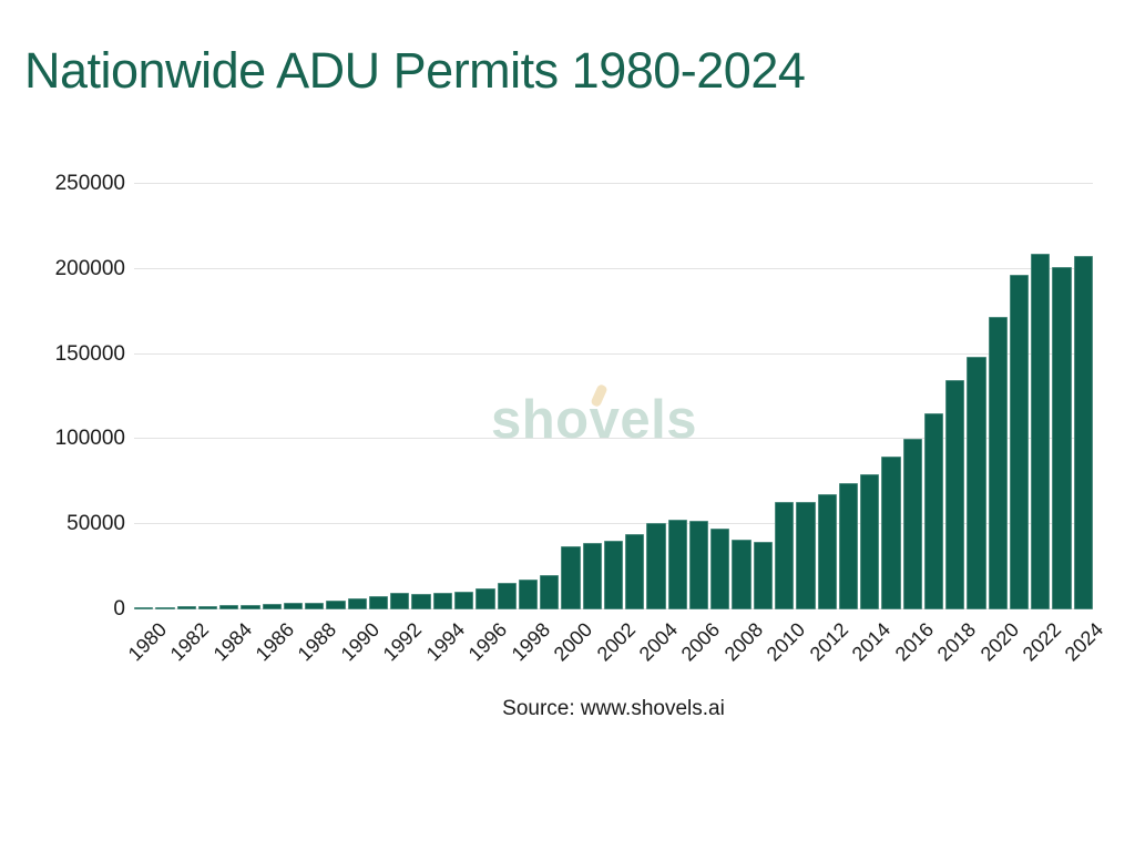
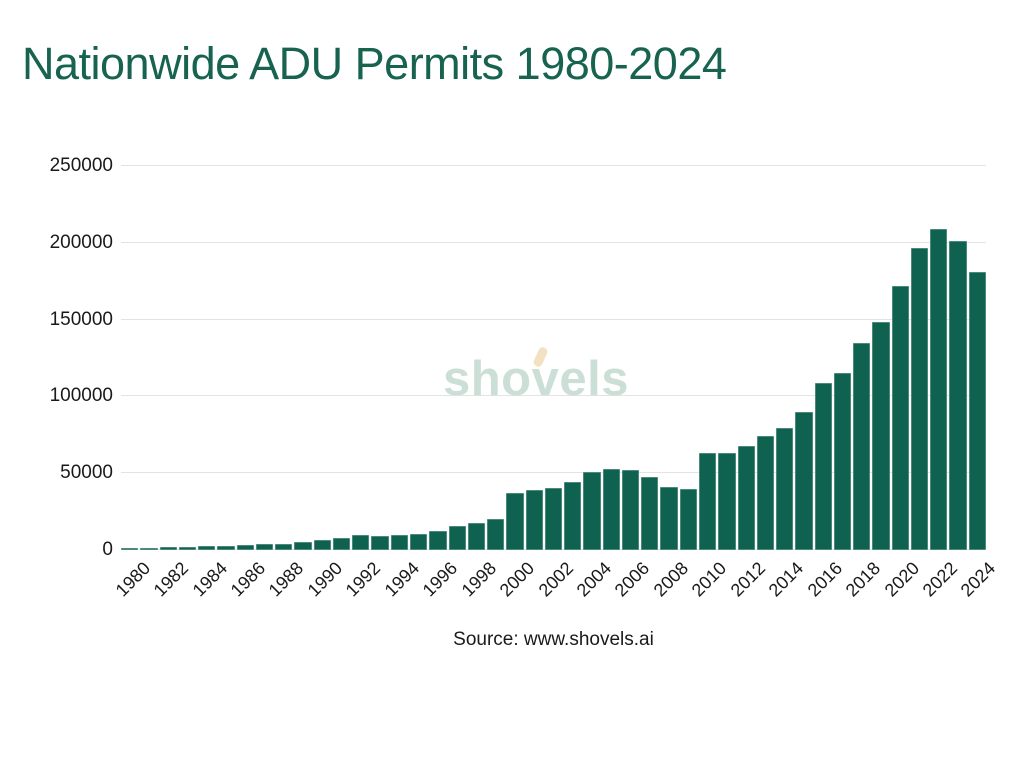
2016: 100000 -> 109000
2024: 208000 -> 181000
